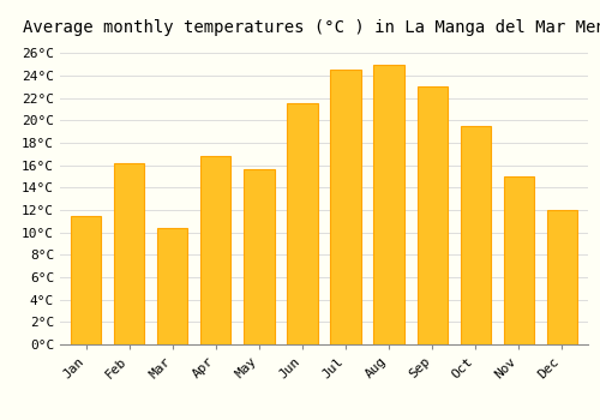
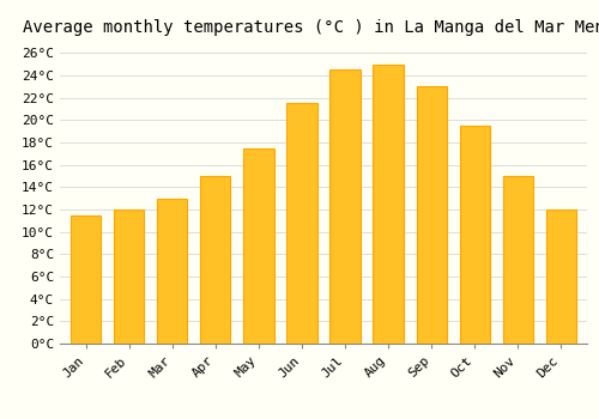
Feb: 16.2°C -> 12.0°C
Mar: 10.4°C -> 13.0°C
Apr: 16.8°C -> 15.0°C
May: 15.6°C -> 17.5°C
